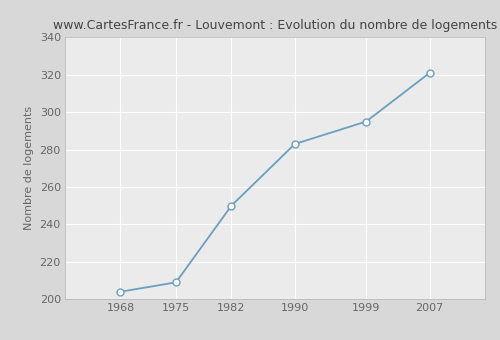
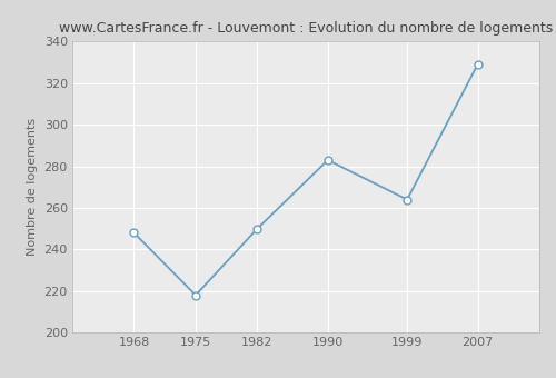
1968: 204 -> 248
1975: 209 -> 218
1999: 295 -> 264
2007: 321 -> 329
